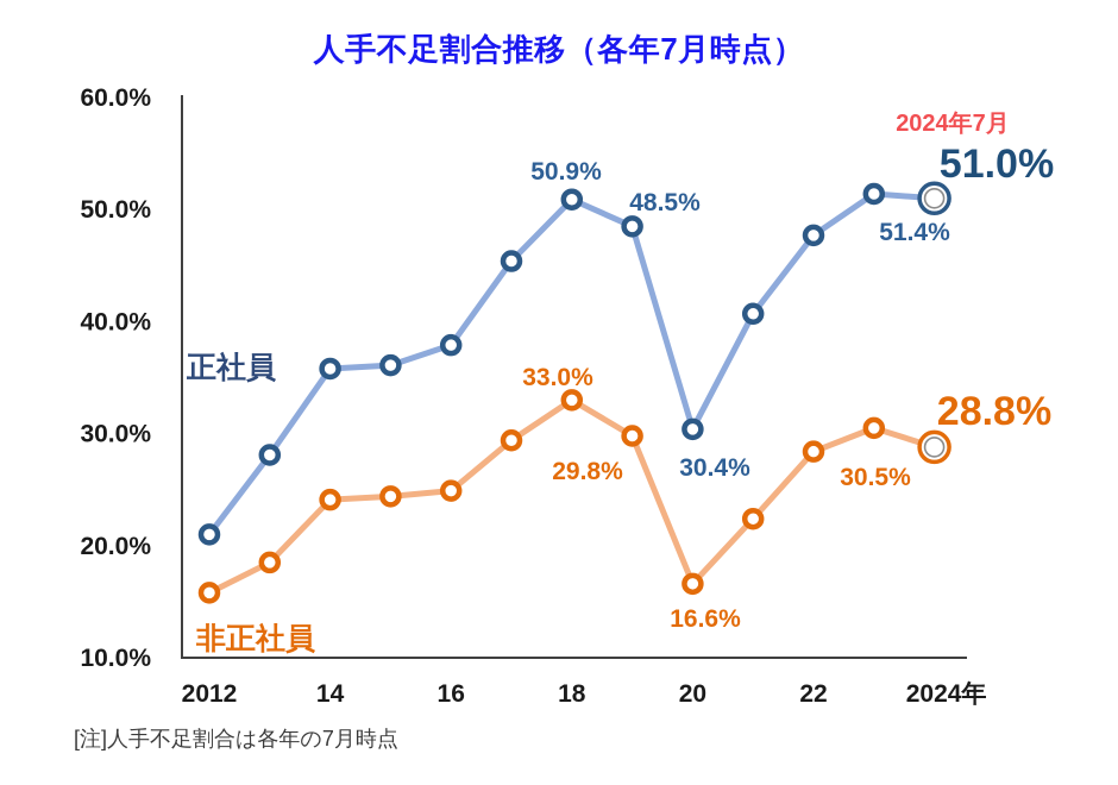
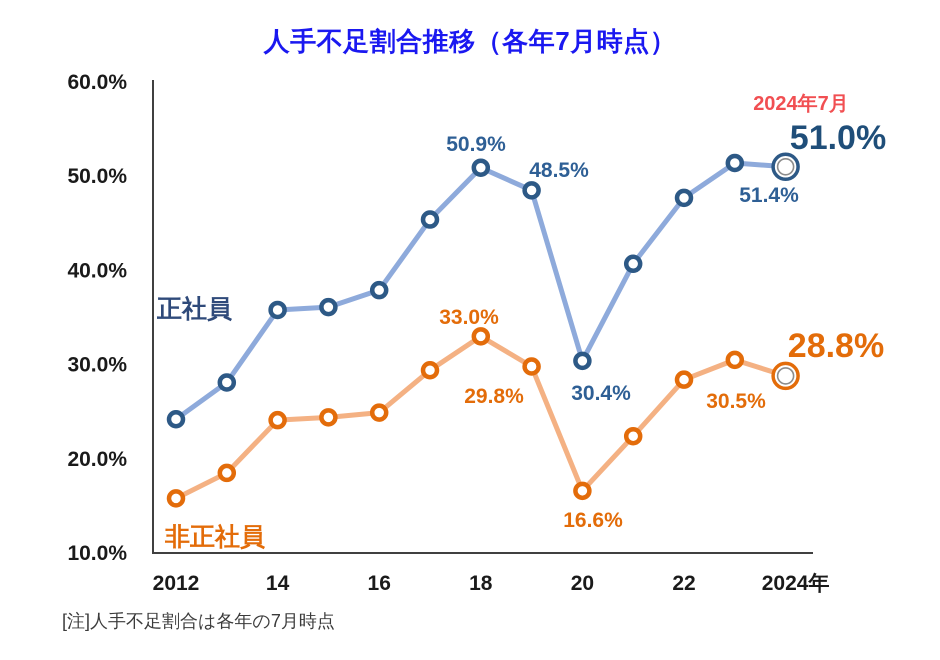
正社員/2012: 21% -> 24%
